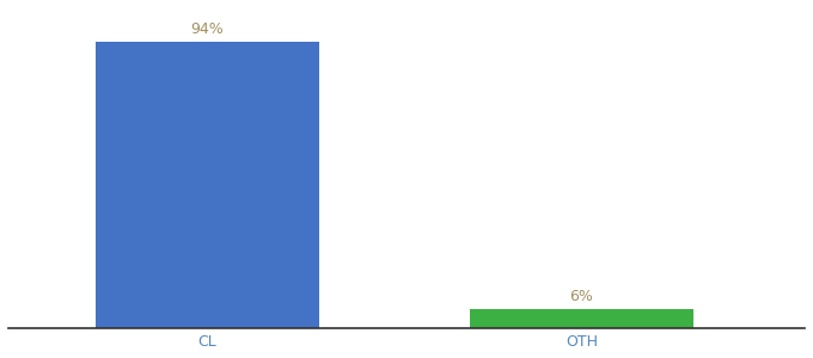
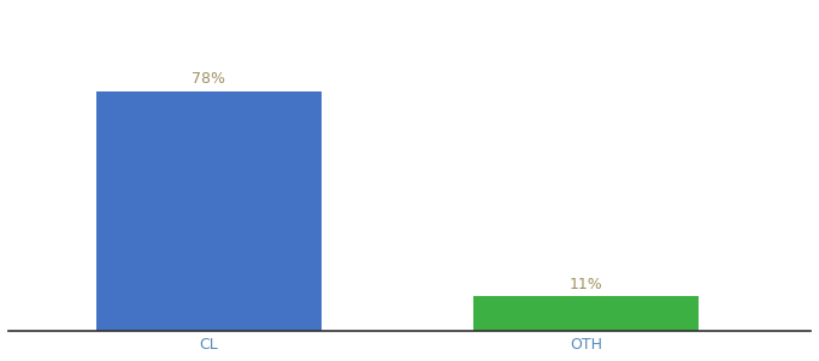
CL: 94% -> 78%
OTH: 6% -> 11%
